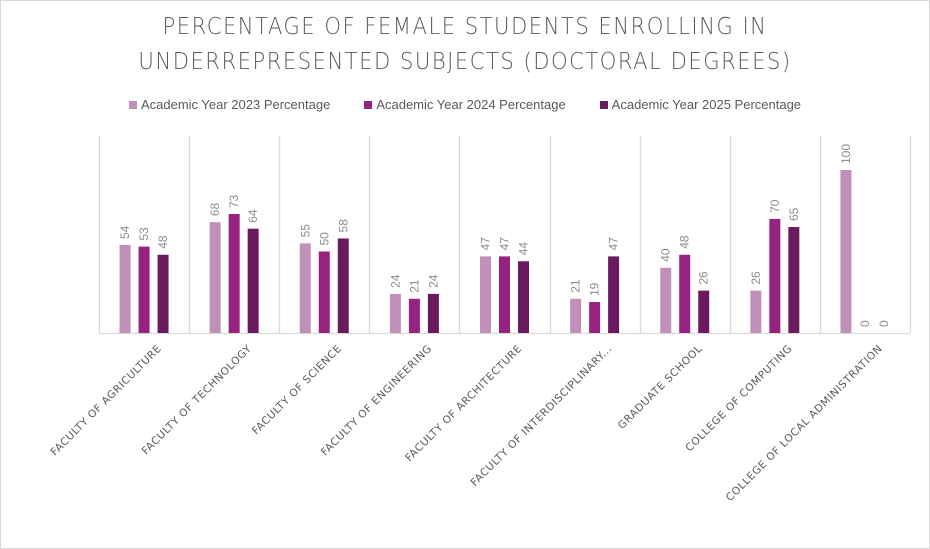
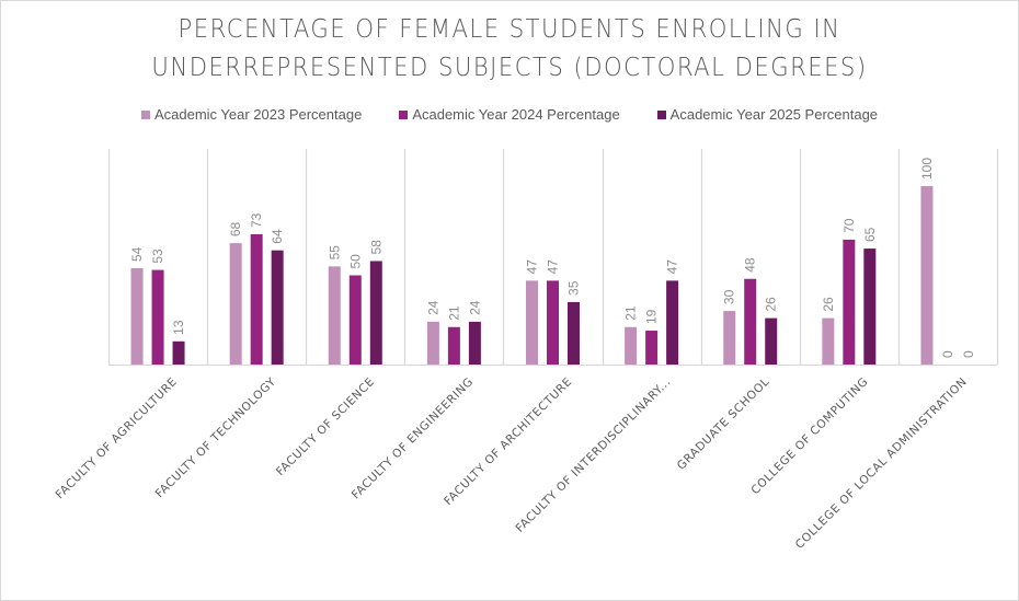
Academic Year 2025 Percentage/FACULTY OF AGRICULTURE: 48 -> 13
Academic Year 2025 Percentage/FACULTY OF ARCHITECTURE: 44 -> 35
Academic Year 2023 Percentage/GRADUATE SCHOOL: 40 -> 30
